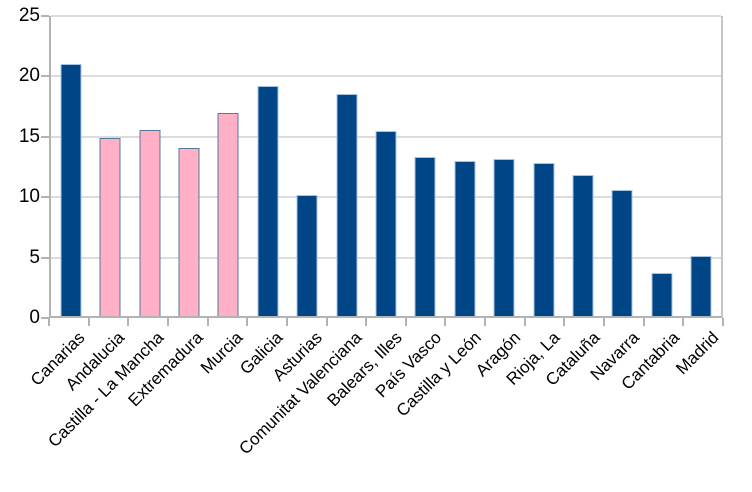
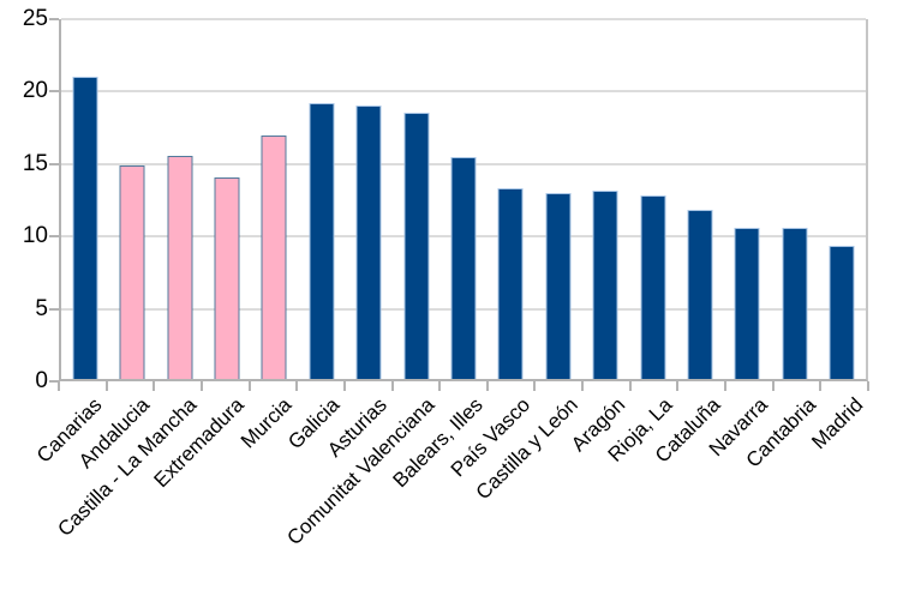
Asturias: 10.0 -> 18.9
Cantabria: 3.6 -> 10.4
Madrid: 5.0 -> 9.2
